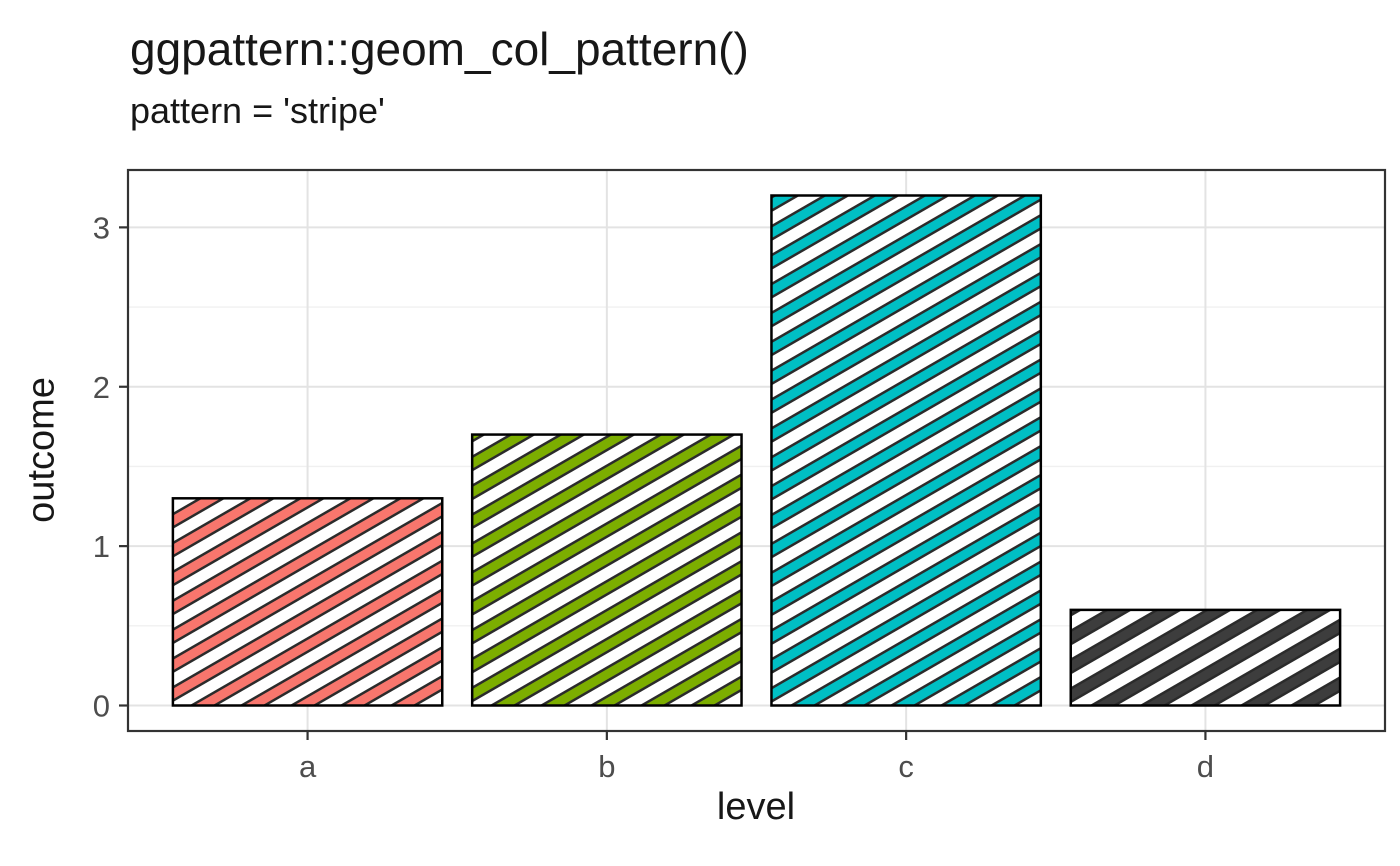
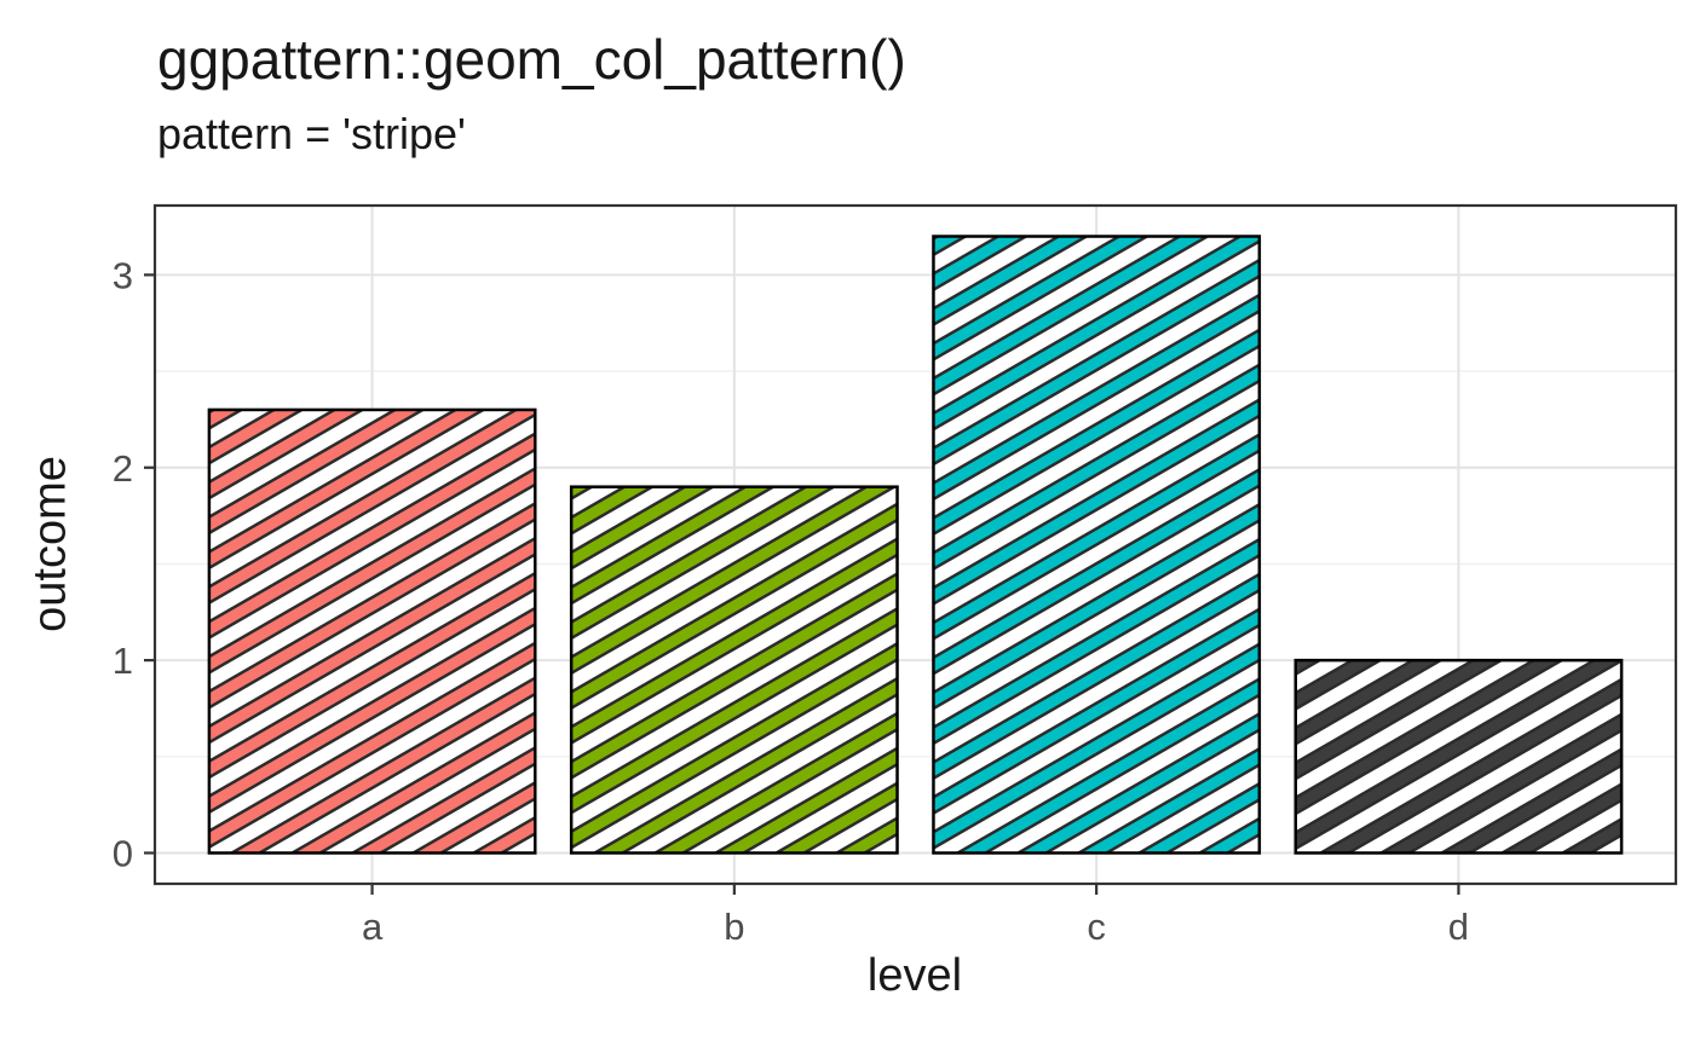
a: 1.3 -> 2.3
b: 1.7 -> 1.9
d: 0.6 -> 1.0
